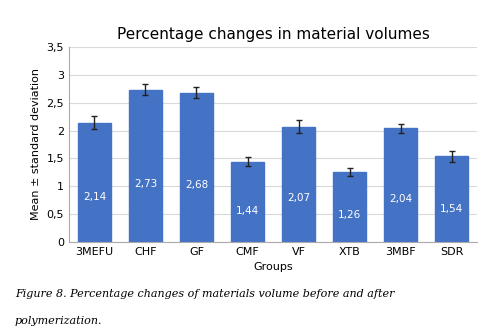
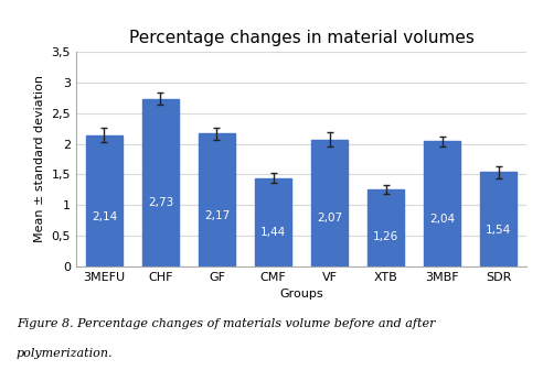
GF: 2,68 -> 2,17
